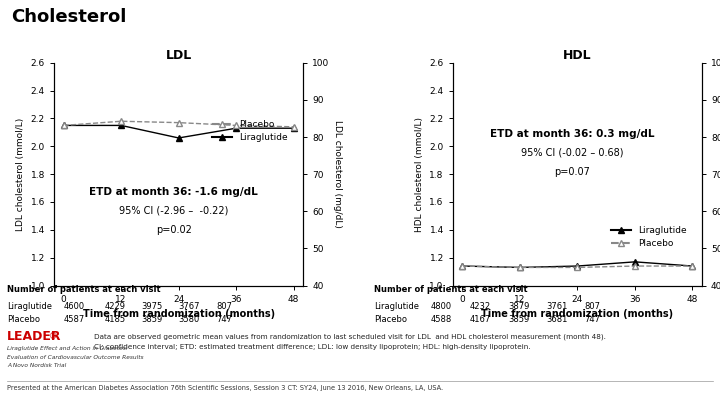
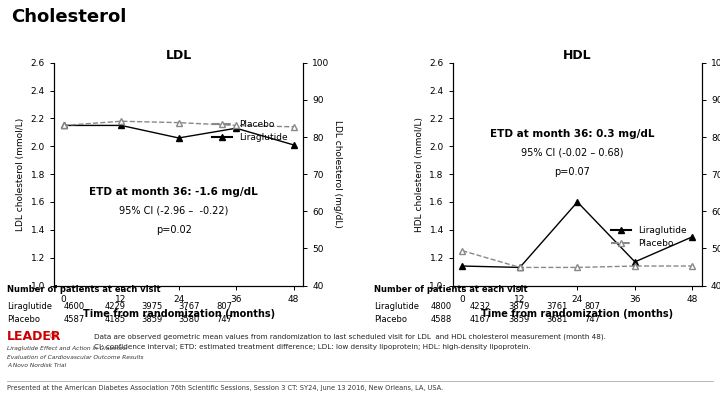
LDL/Liraglutide/48: 2.13 -> 2.01
HDL/Placebo/0: 1.14 -> 1.25
HDL/Liraglutide/24: 1.14 -> 1.60
HDL/Liraglutide/48: 1.14 -> 1.35
